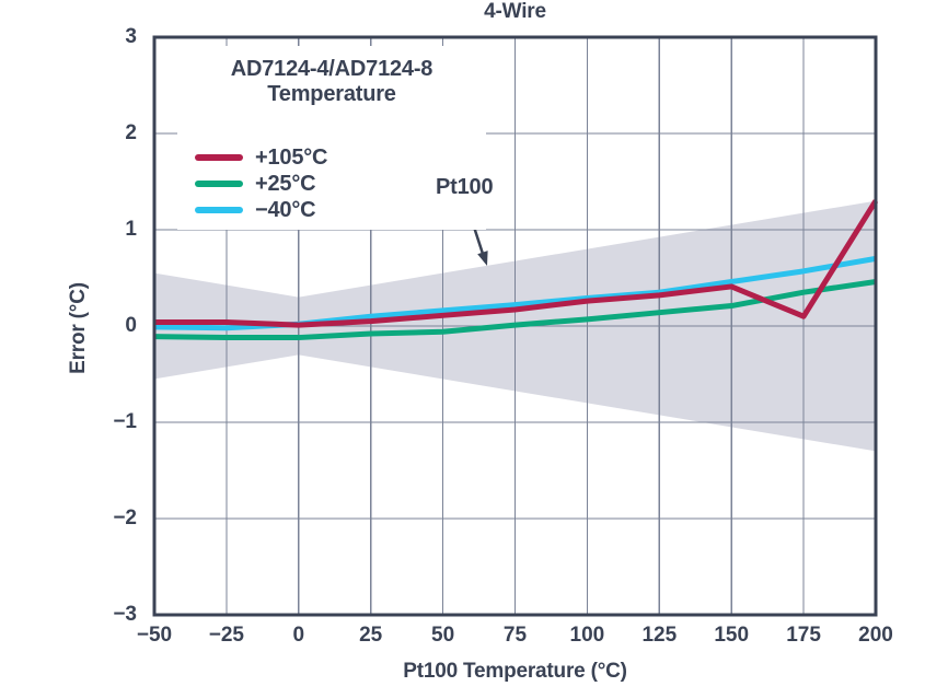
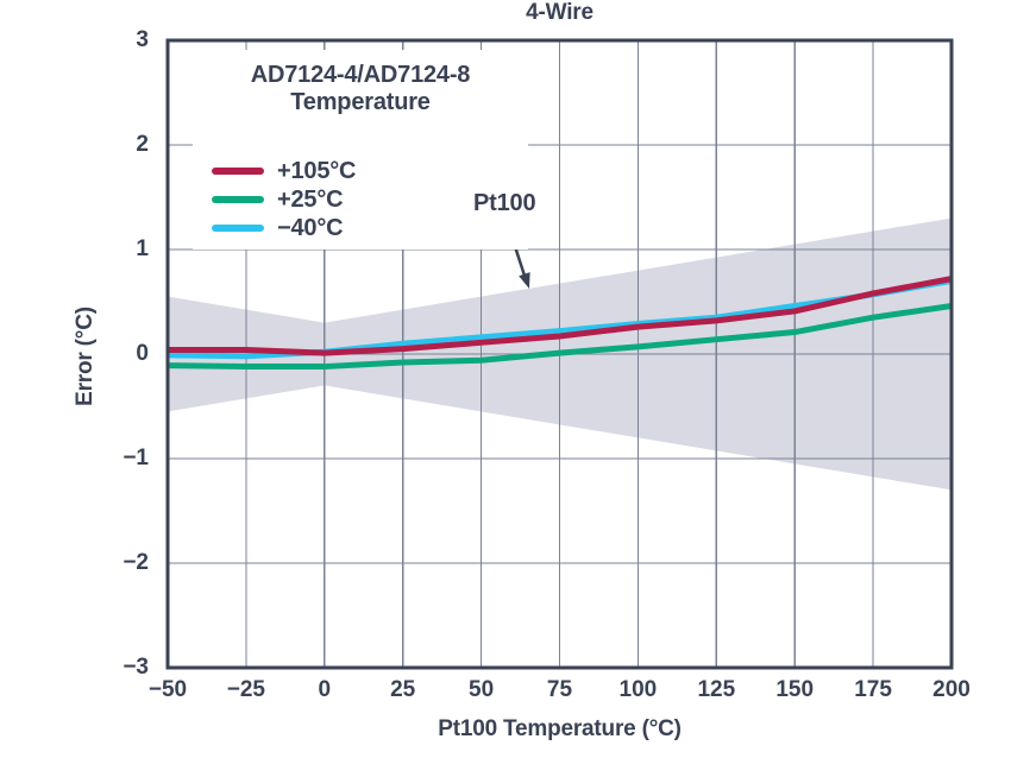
+105°C/175: 0.1 -> 0.6
+105°C/200: 1.3 -> 0.7
